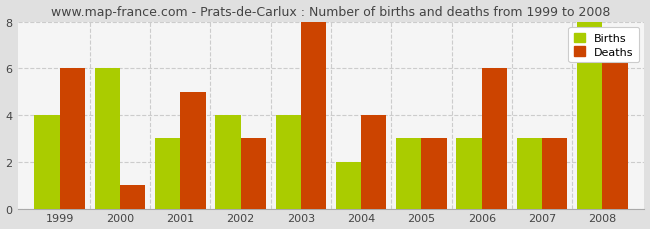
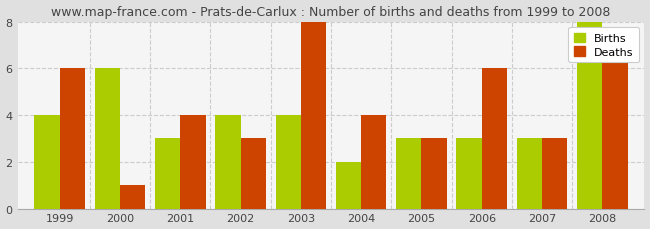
Deaths/2001: 5 -> 4
